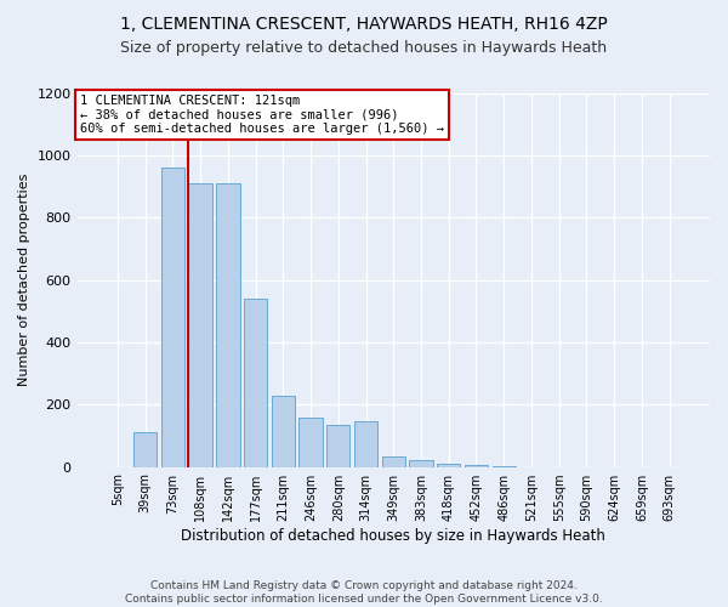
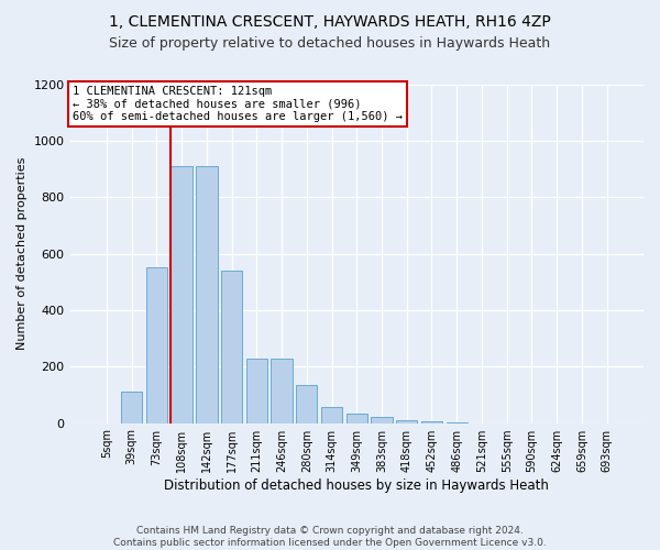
73sqm: 960 -> 550
246sqm: 160 -> 230
314sqm: 145 -> 55
